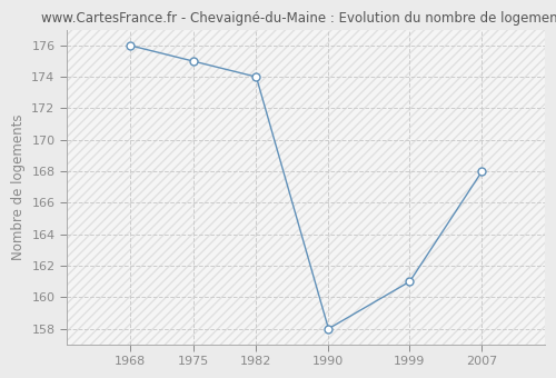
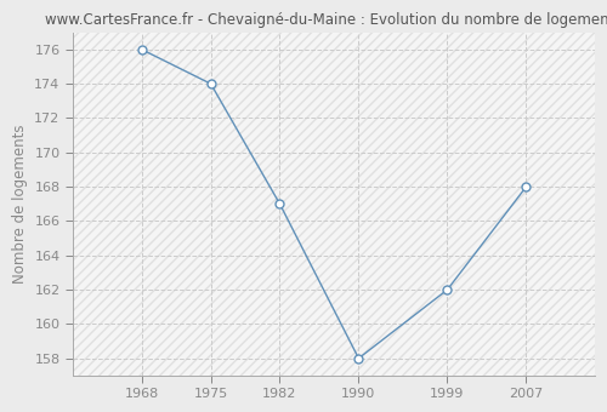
1975: 175 -> 174
1982: 174 -> 167
1999: 161 -> 162
